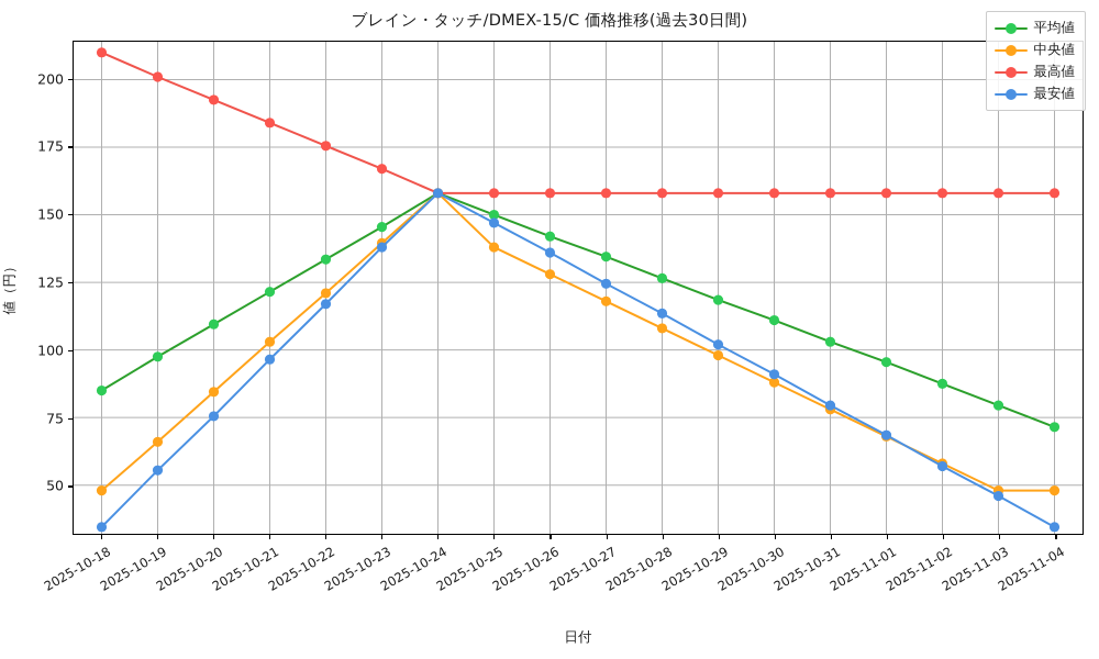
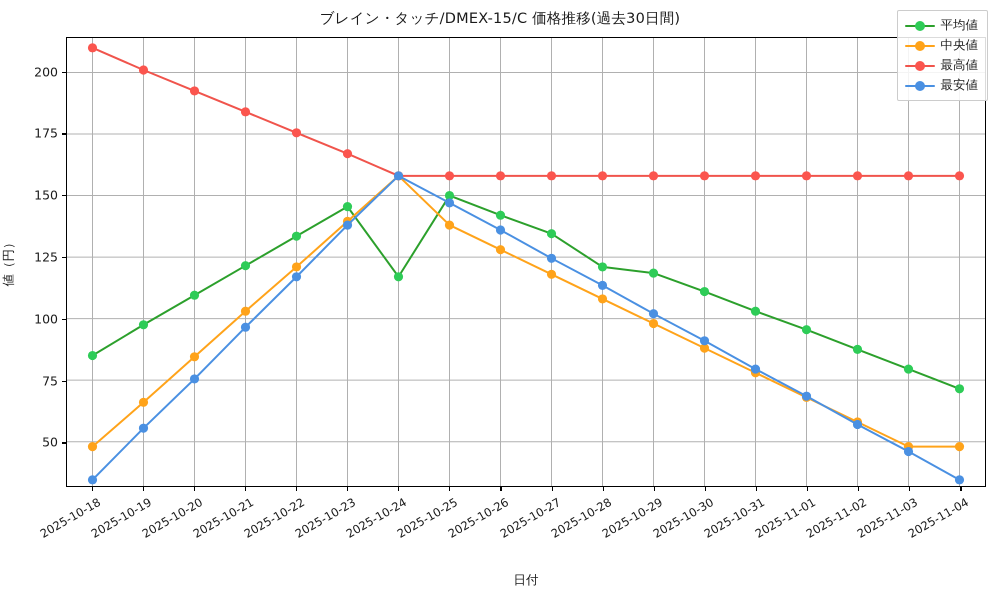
平均値/2025-10-24: 158 -> 117
平均値/2025-10-28: 126 -> 121
